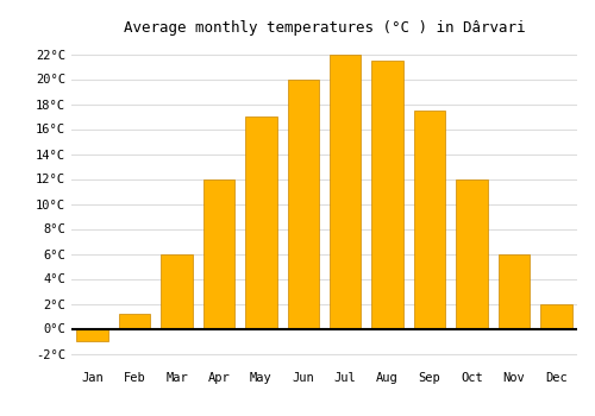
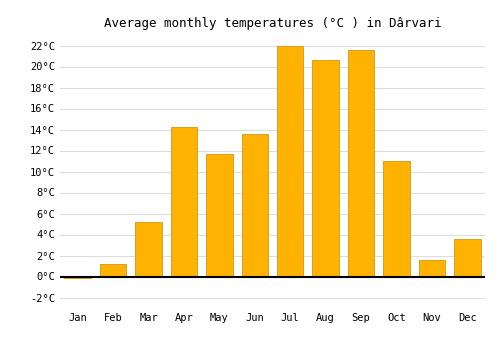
Jan: -1.0°C -> -0.1°C
Mar: 6.0°C -> 5.2°C
Apr: 12.0°C -> 14.2°C
May: 17.0°C -> 11.7°C
Jun: 20.0°C -> 13.6°C
Aug: 21.5°C -> 20.6°C
Sep: 17.5°C -> 21.6°C
Oct: 12.0°C -> 11.0°C
Nov: 6.0°C -> 1.6°C
Dec: 2.0°C -> 3.6°C
